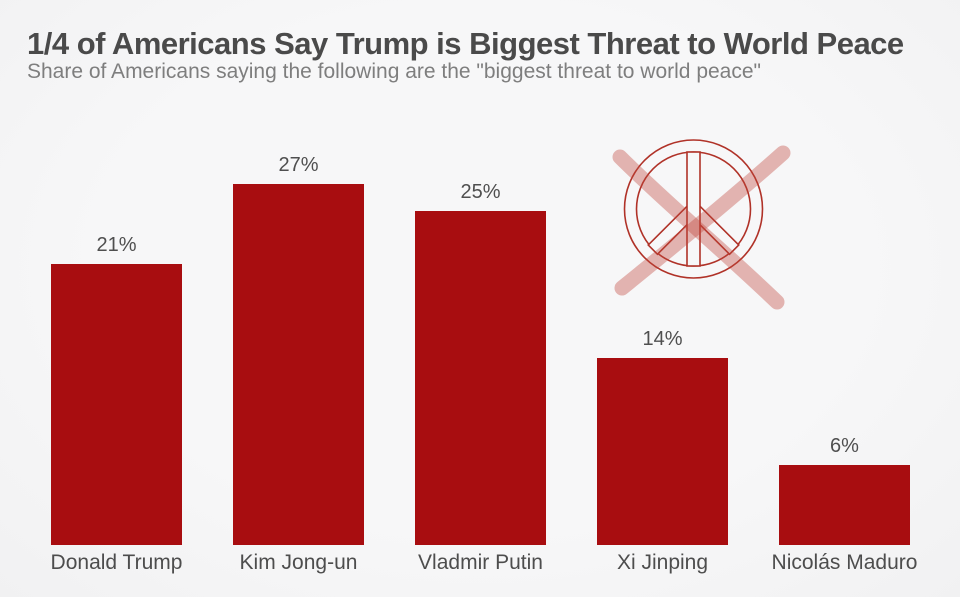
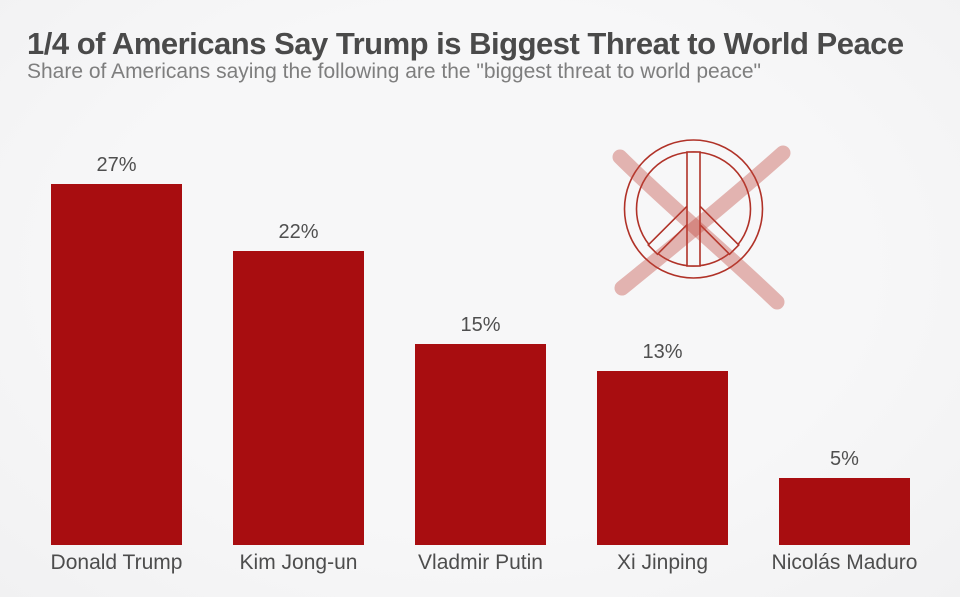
Donald Trump: 21% -> 27%
Kim Jong-un: 27% -> 22%
Vladmir Putin: 25% -> 15%
Xi Jinping: 14% -> 13%
Nicolás Maduro: 6% -> 5%
